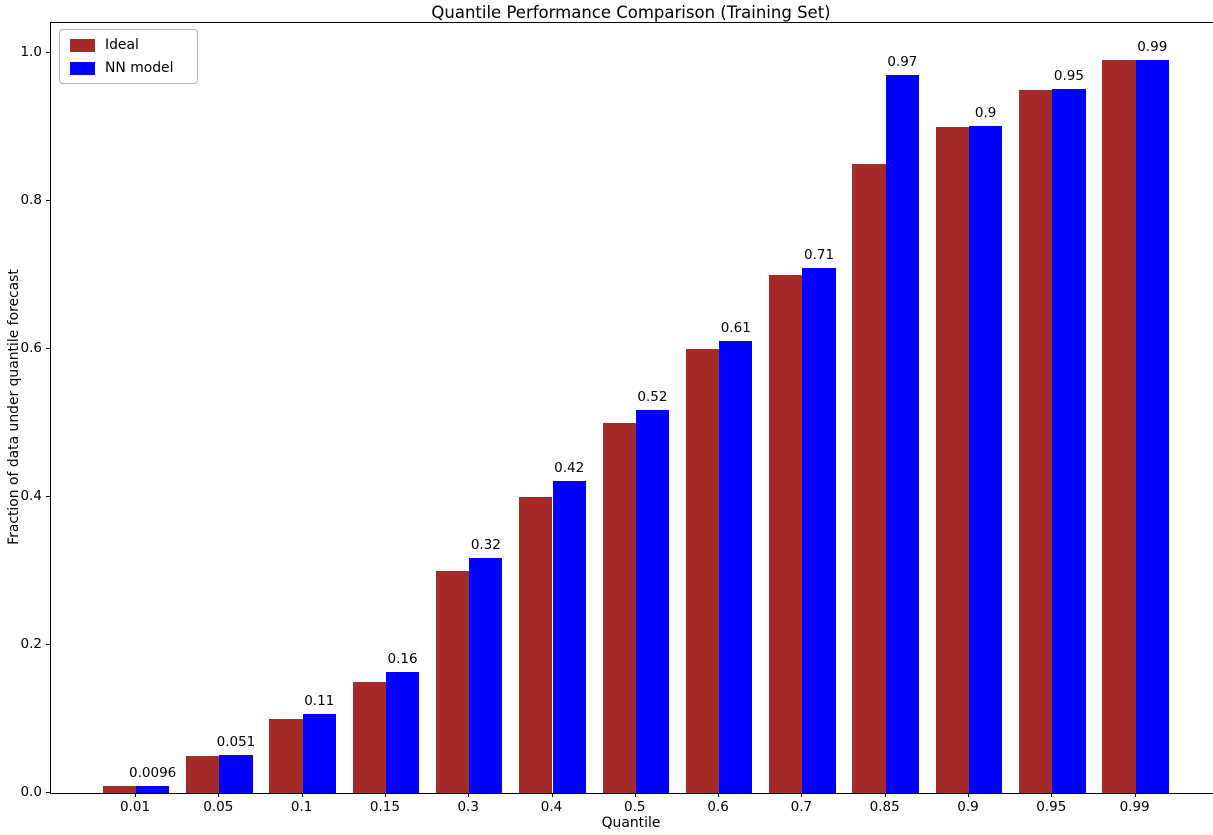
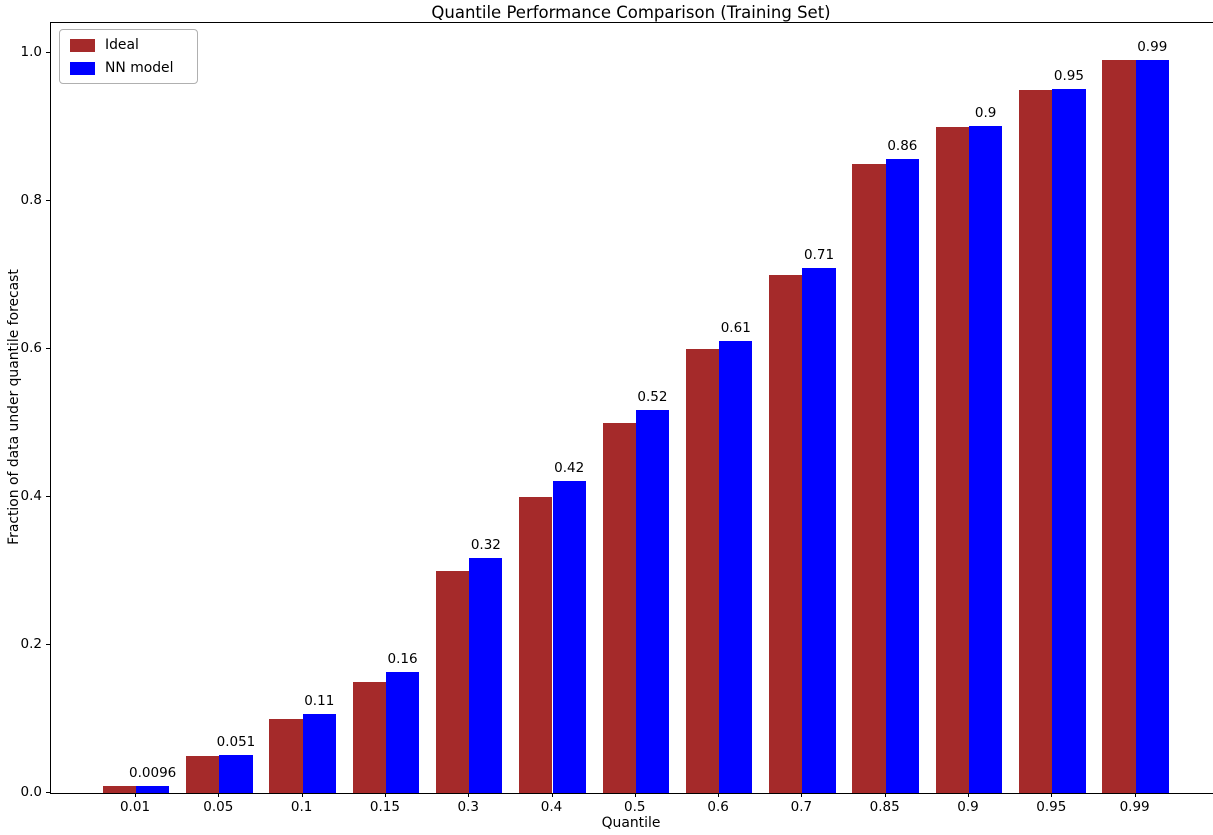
NN model/0.85: 0.97 -> 0.86
